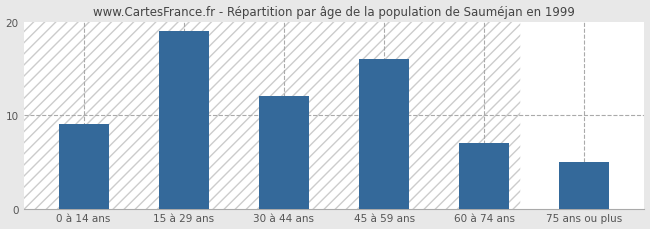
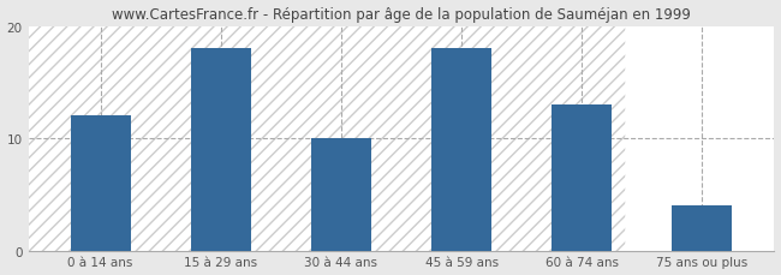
0 à 14 ans: 9 -> 12
15 à 29 ans: 19 -> 18
30 à 44 ans: 12 -> 10
45 à 59 ans: 16 -> 18
60 à 74 ans: 7 -> 13
75 ans ou plus: 5 -> 4
